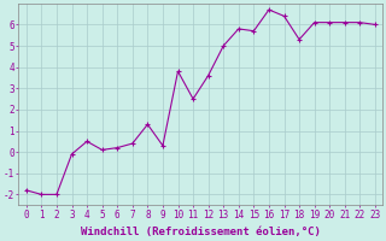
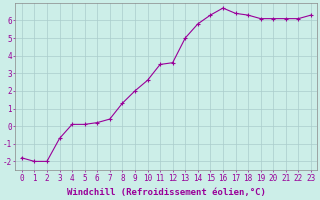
3: -0.1 -> -0.7
4: 0.5 -> 0.1
9: 0.3 -> 2.0
10: 3.8 -> 2.6
11: 2.5 -> 3.5
15: 5.7 -> 6.3
18: 5.3 -> 6.3
23: 6.0 -> 6.3
